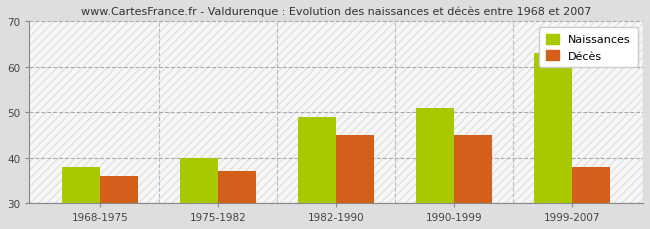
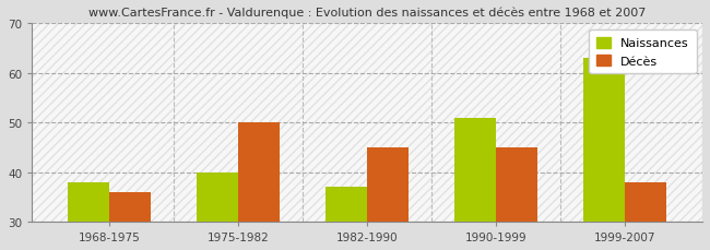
Décès/1975-1982: 37 -> 50
Naissances/1982-1990: 49 -> 37
